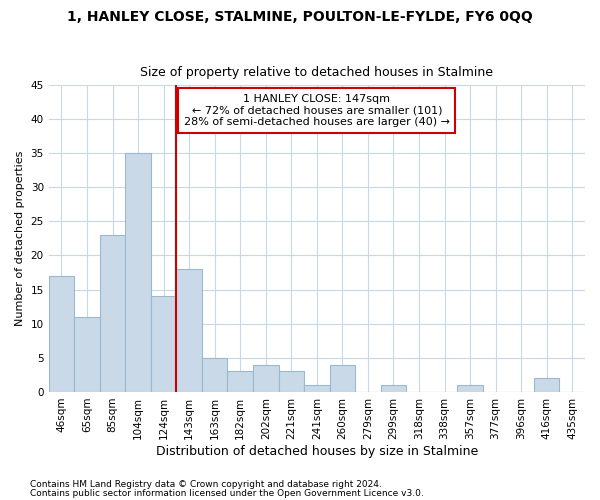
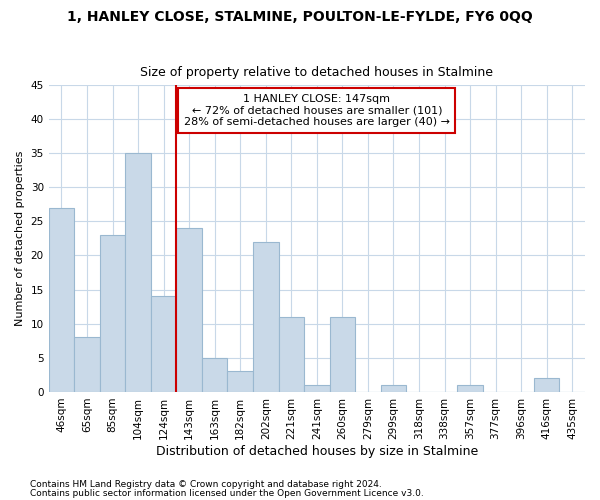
46sqm: 17 -> 27
65sqm: 11 -> 8
143sqm: 18 -> 24
202sqm: 4 -> 22
221sqm: 3 -> 11
260sqm: 4 -> 11
